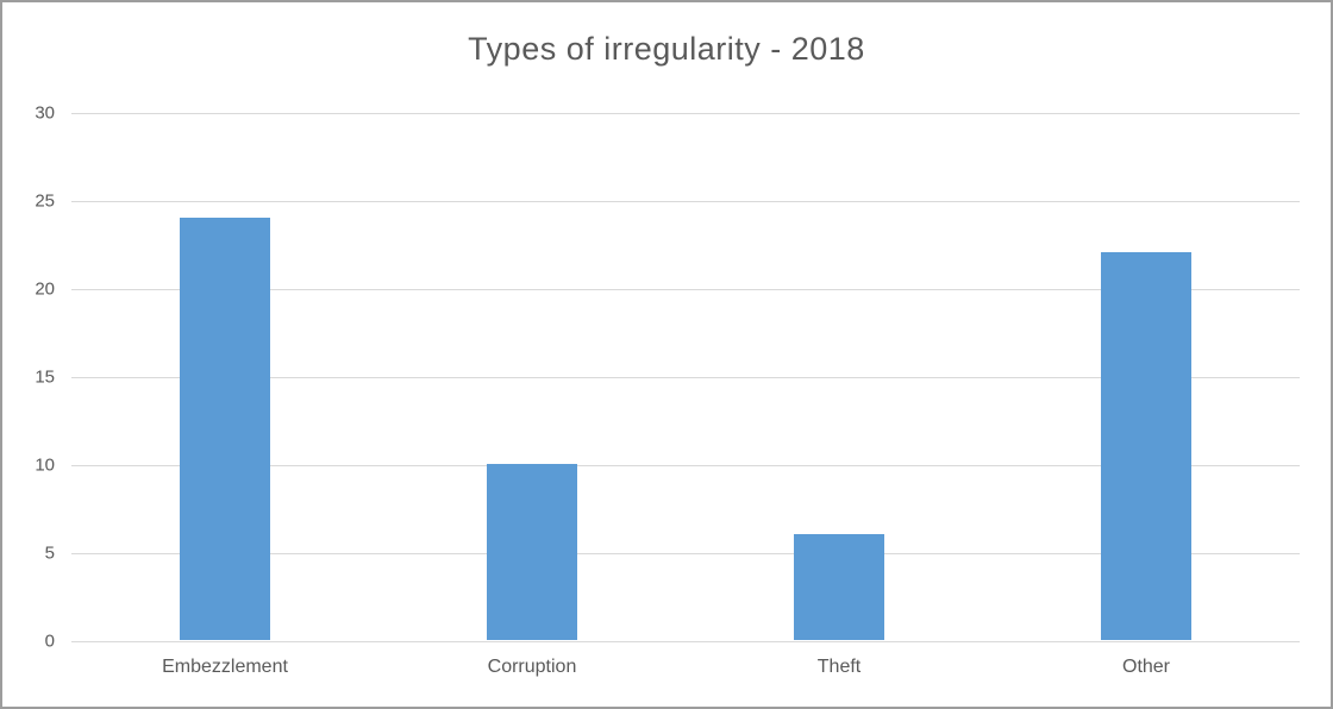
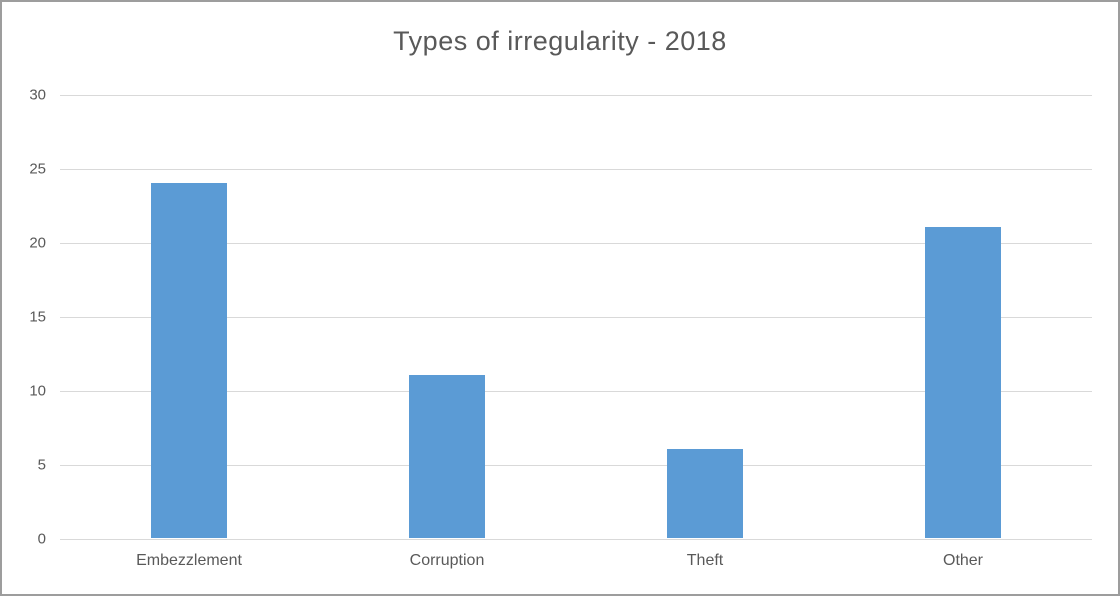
Corruption: 10 -> 11
Other: 22 -> 21
